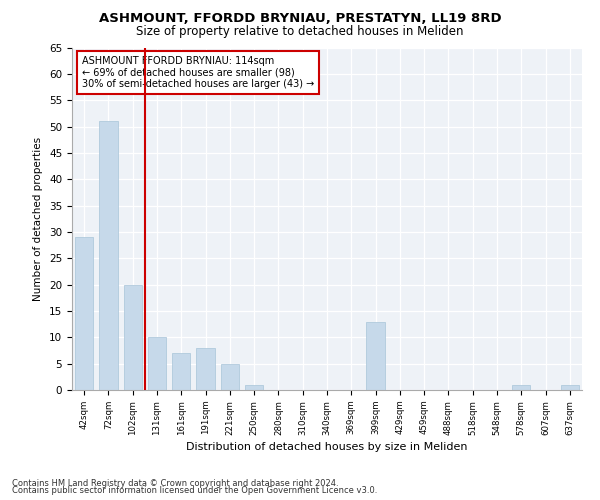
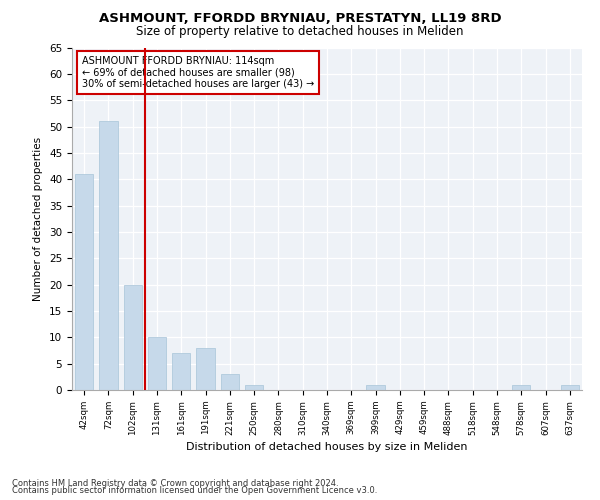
42sqm: 29 -> 41
221sqm: 5 -> 3
399sqm: 13 -> 1
